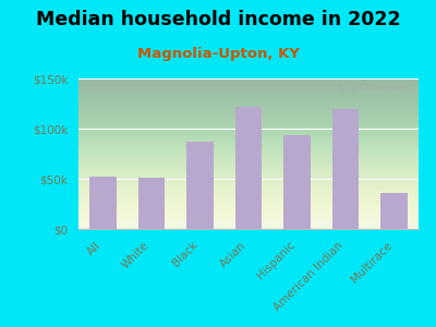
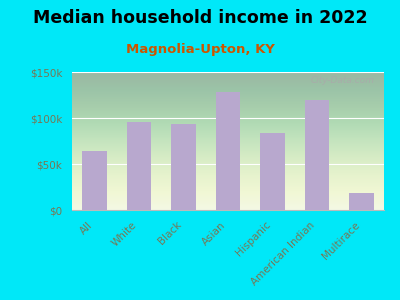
All: $52k -> $64k
White: $51k -> $96k
Black: $87k -> $94k
Asian: $122k -> $128k
Hispanic: $93k -> $84k
Multirace: $36k -> $18k
